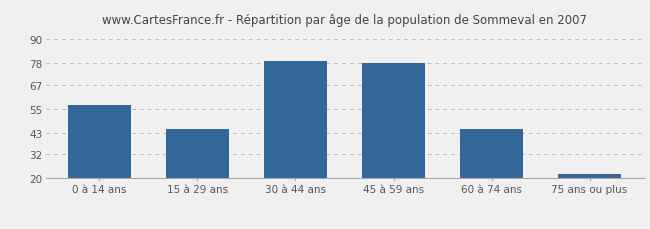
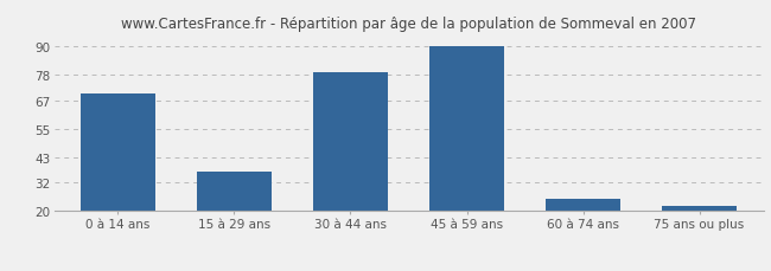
0 à 14 ans: 57 -> 70
15 à 29 ans: 45 -> 37
45 à 59 ans: 78 -> 90
60 à 74 ans: 45 -> 25
